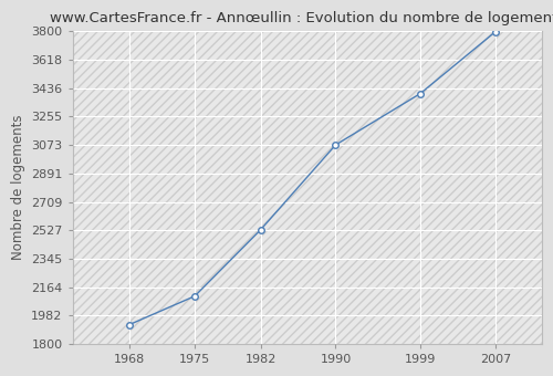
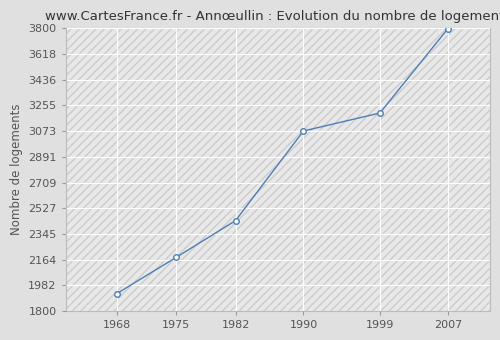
1975: 2110 -> 2180
1982: 2530 -> 2440
1999: 3400 -> 3200
